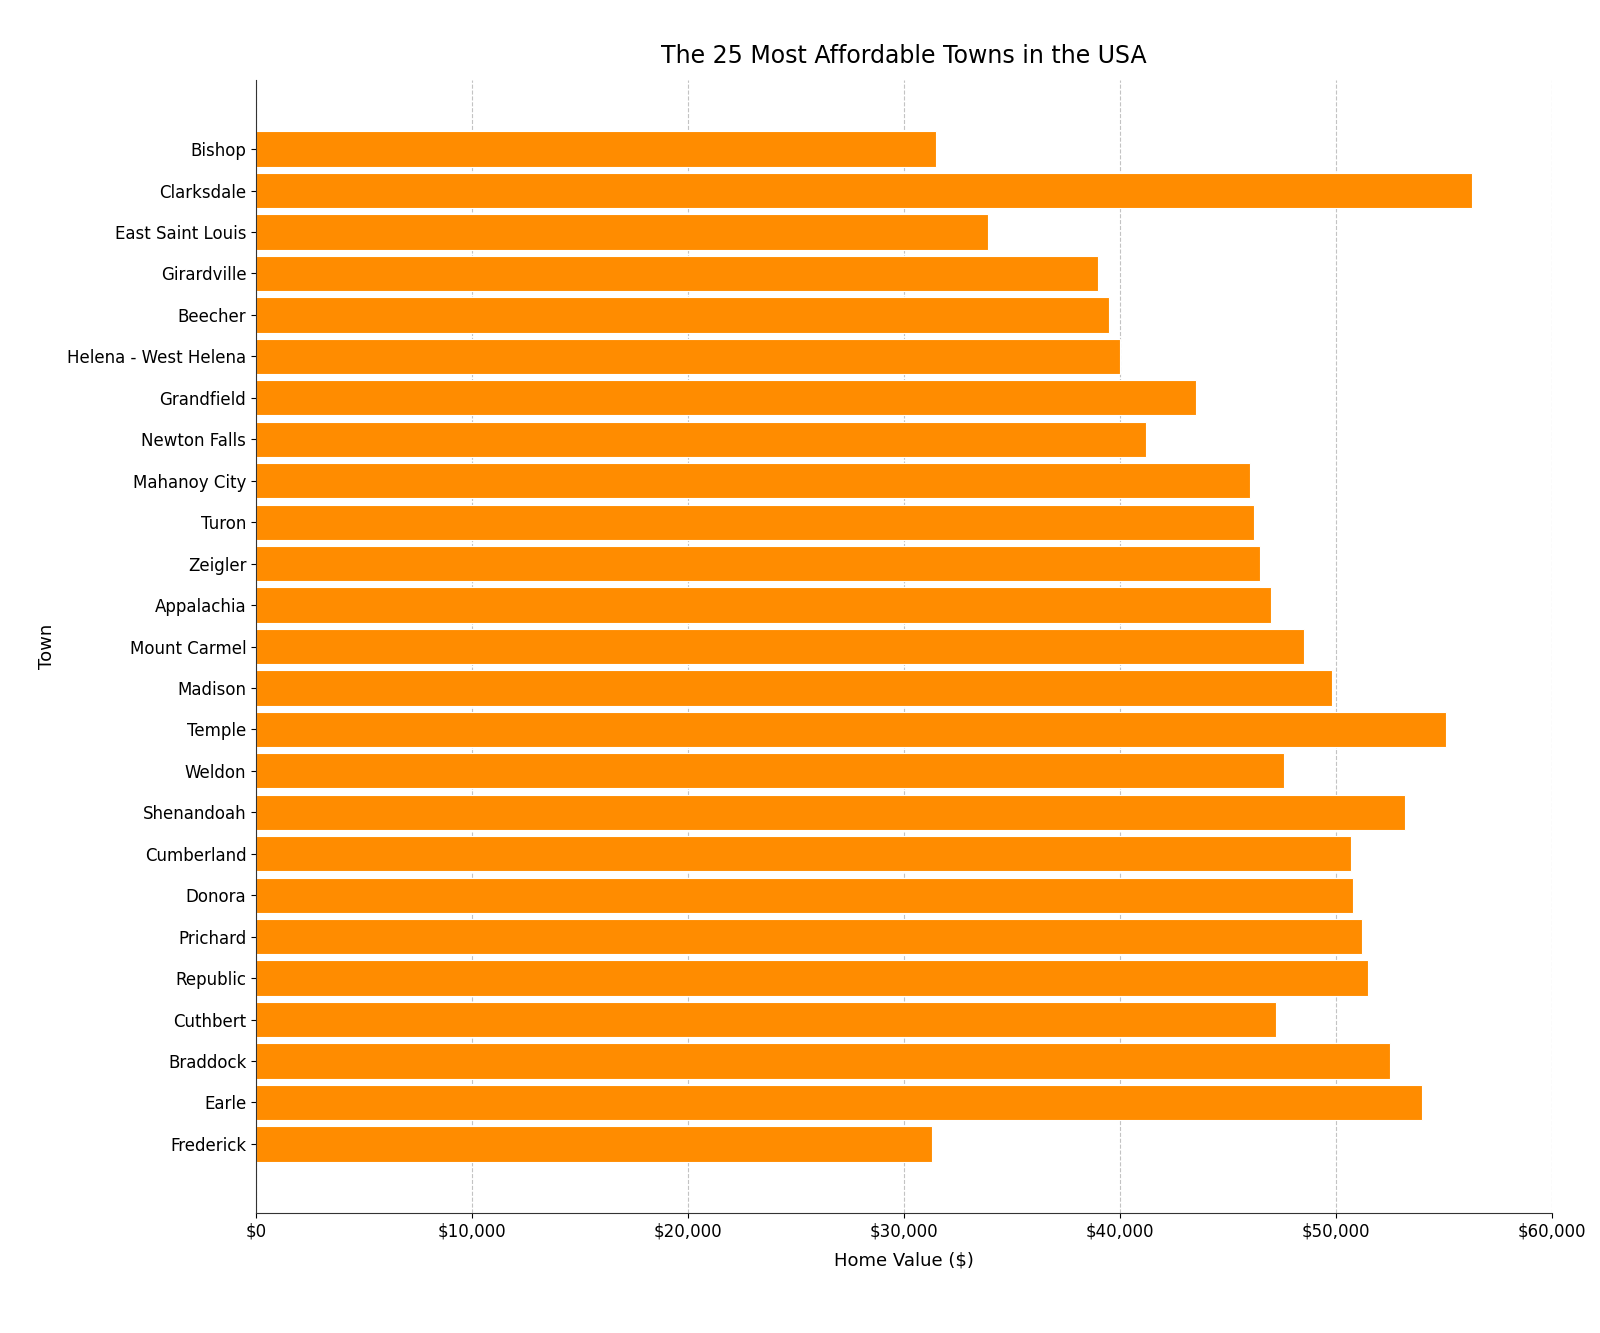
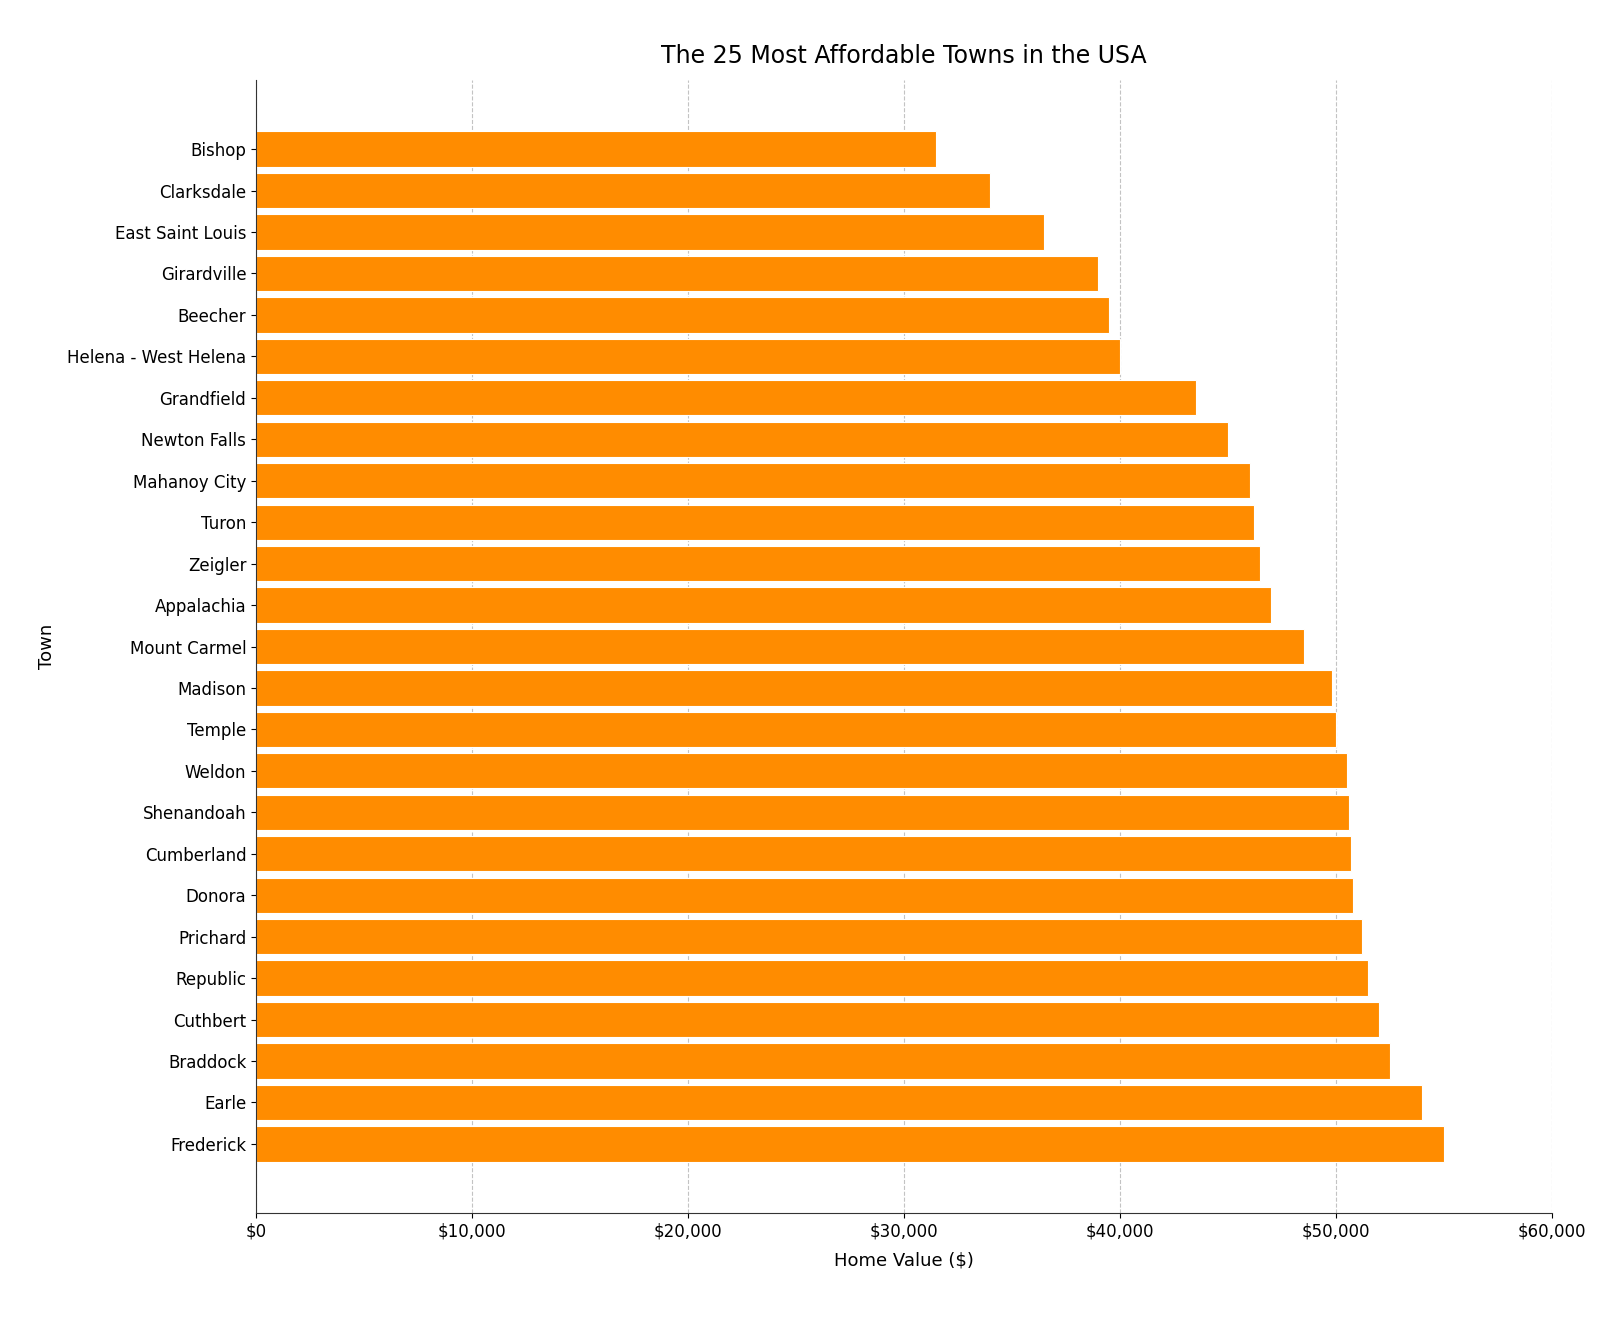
Clarksdale: $56,300 -> $34,000
East Saint Louis: $33,900 -> $36,500
Newton Falls: $41,200 -> $45,000
Temple: $55,100 -> $50,000
Weldon: $47,600 -> $50,500
Shenandoah: $53,200 -> $50,600
Cuthbert: $47,200 -> $52,000
Frederick: $31,300 -> $55,000
